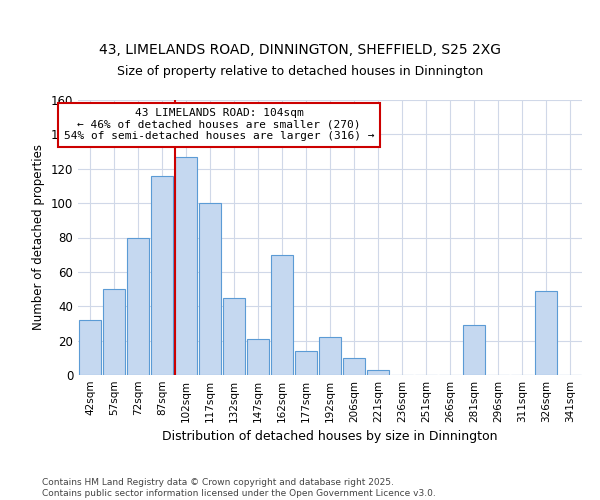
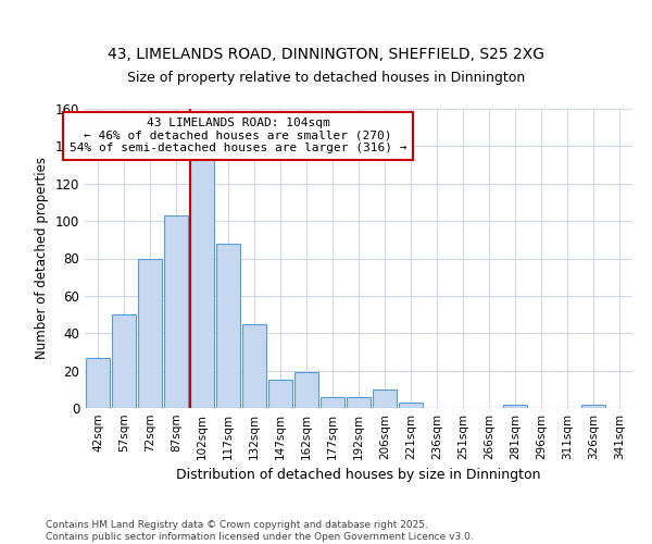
42sqm: 32 -> 27
87sqm: 116 -> 103
102sqm: 127 -> 134
117sqm: 100 -> 88
147sqm: 21 -> 15
162sqm: 70 -> 19
177sqm: 14 -> 6
192sqm: 22 -> 6
281sqm: 29 -> 2
326sqm: 49 -> 2
